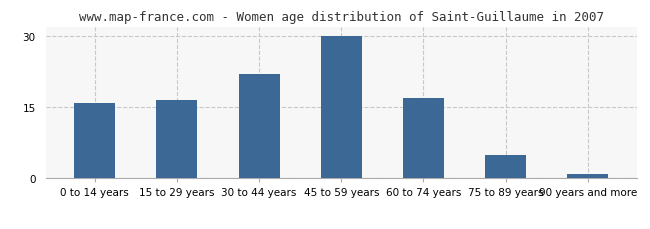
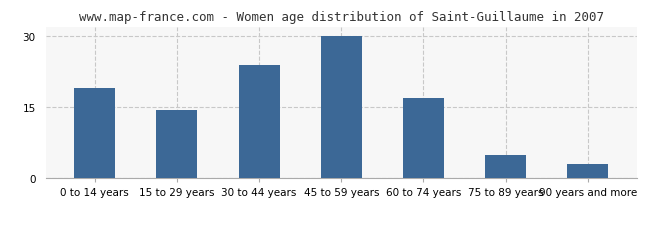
0 to 14 years: 16.0 -> 19.0
15 to 29 years: 16.5 -> 14.5
30 to 44 years: 22.0 -> 24.0
90 years and more: 1.0 -> 3.0
